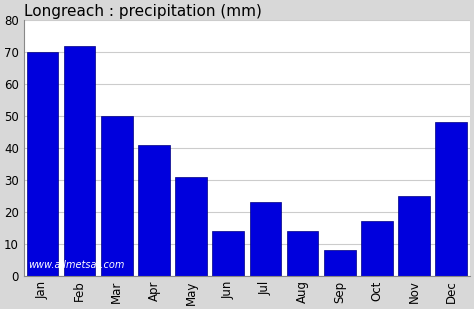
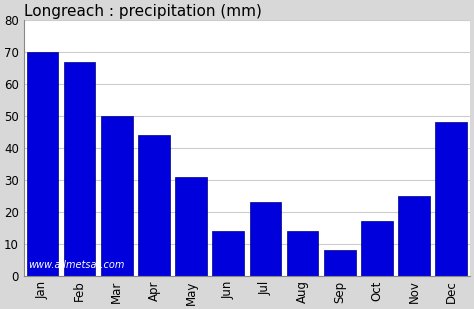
Feb: 72 -> 67
Apr: 41 -> 44
